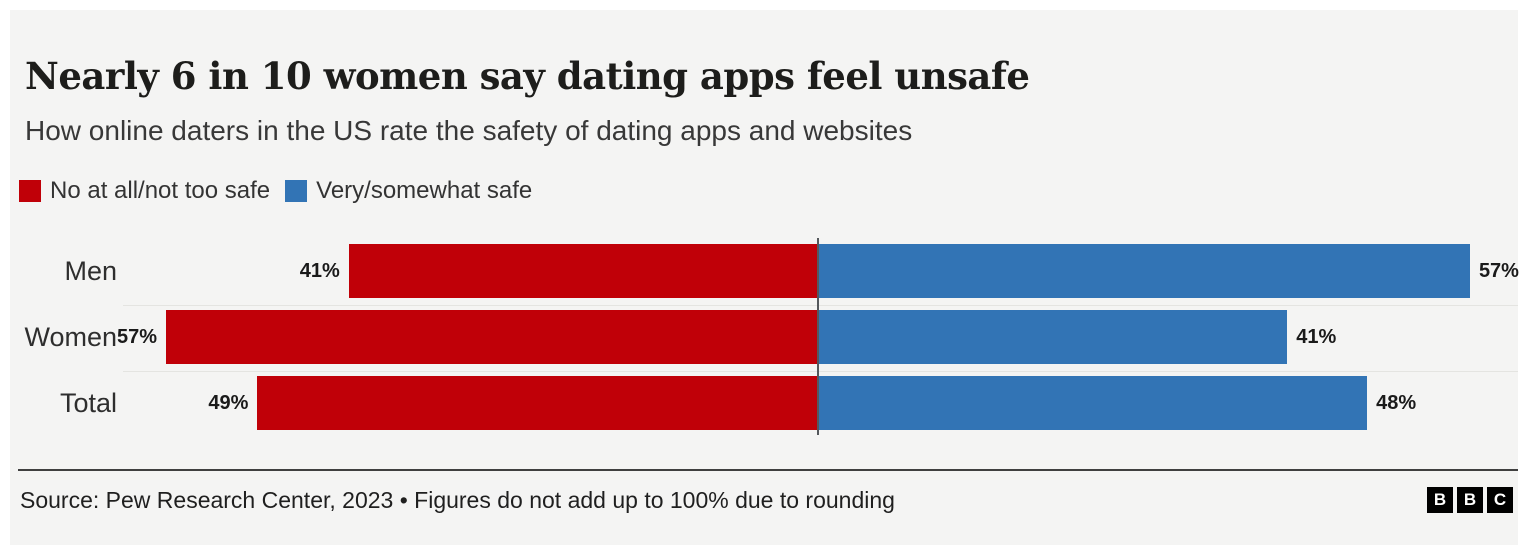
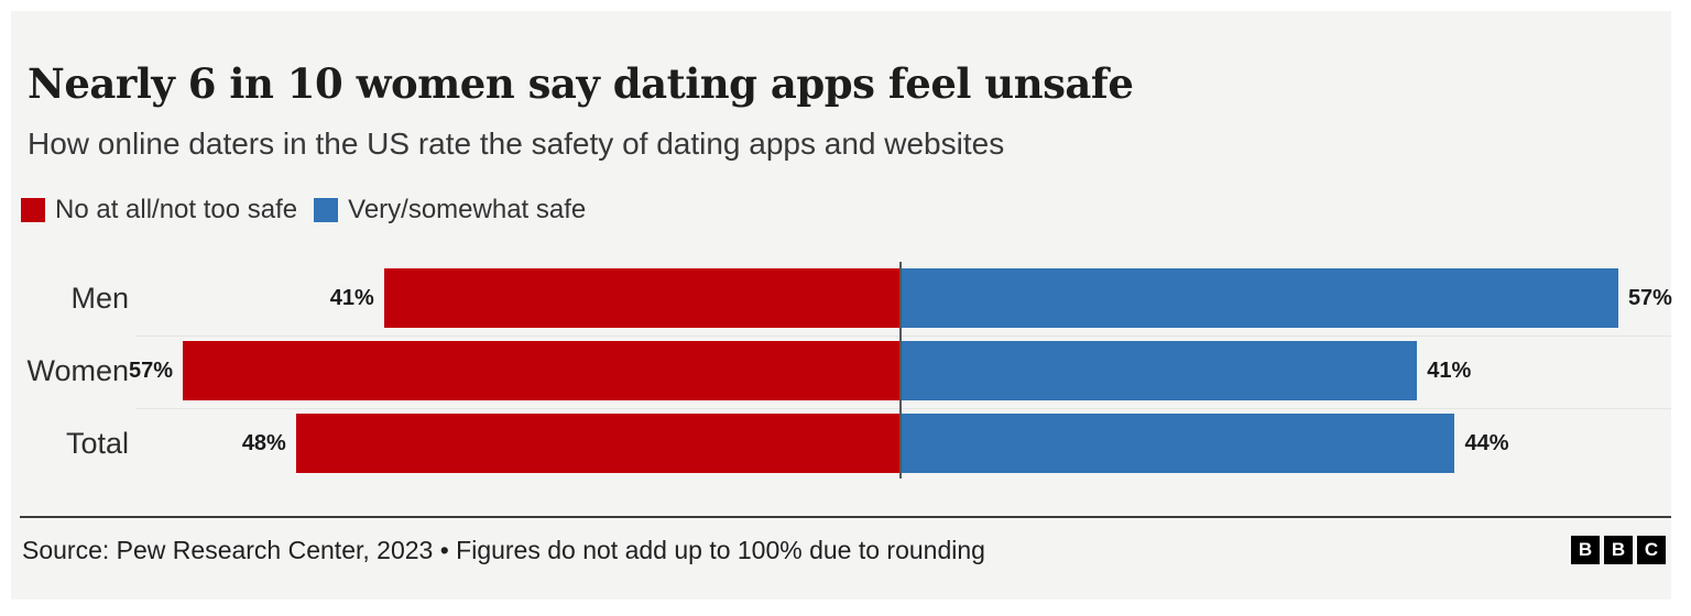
No at all/not too safe/Total: 49% -> 48%
Very/somewhat safe/Total: 48% -> 44%
